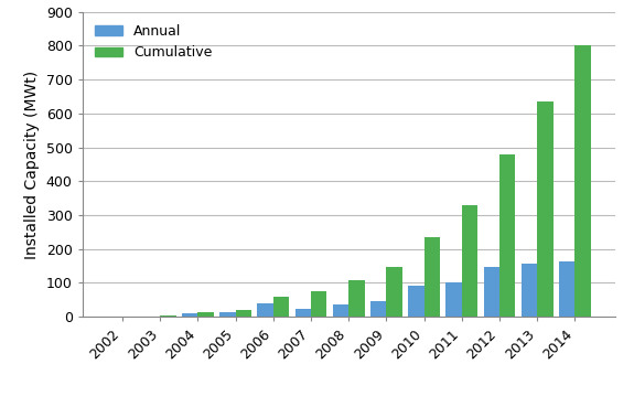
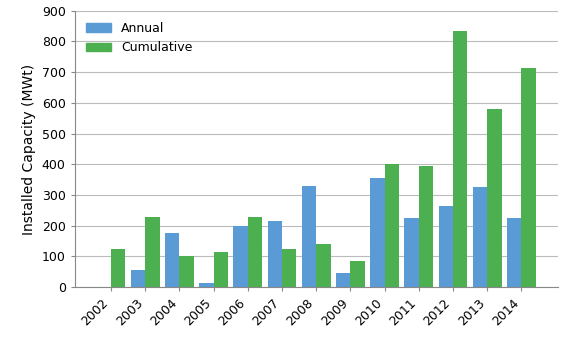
Cumulative/2002: 2 -> 125
Annual/2003: 1 -> 55
Cumulative/2003: 3 -> 230
Annual/2004: 10 -> 175
Cumulative/2004: 13 -> 100
Cumulative/2005: 20 -> 115
Annual/2006: 40 -> 200
Cumulative/2006: 58 -> 230
Annual/2007: 25 -> 215
Cumulative/2007: 75 -> 125
Annual/2008: 35 -> 330
Cumulative/2008: 108 -> 140
Cumulative/2009: 148 -> 85
Annual/2010: 93 -> 355
Cumulative/2010: 235 -> 400
Annual/2011: 100 -> 225
Cumulative/2011: 330 -> 395
Annual/2012: 148 -> 265
Cumulative/2012: 480 -> 835
Annual/2013: 157 -> 325
Cumulative/2013: 635 -> 580
Annual/2014: 163 -> 225
Cumulative/2014: 800 -> 715
